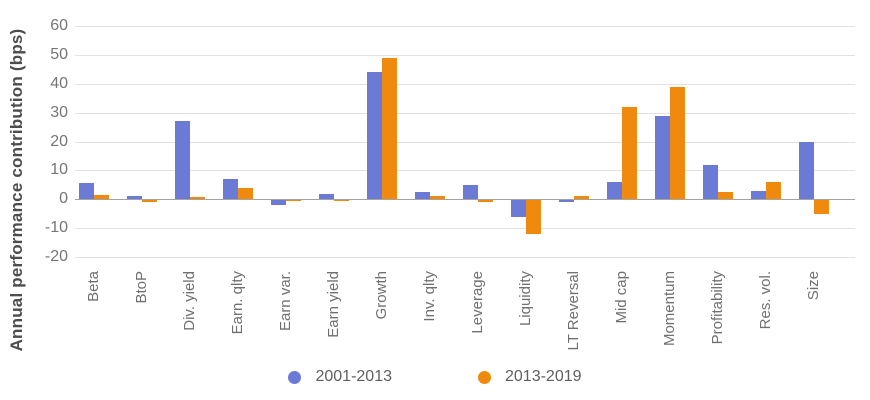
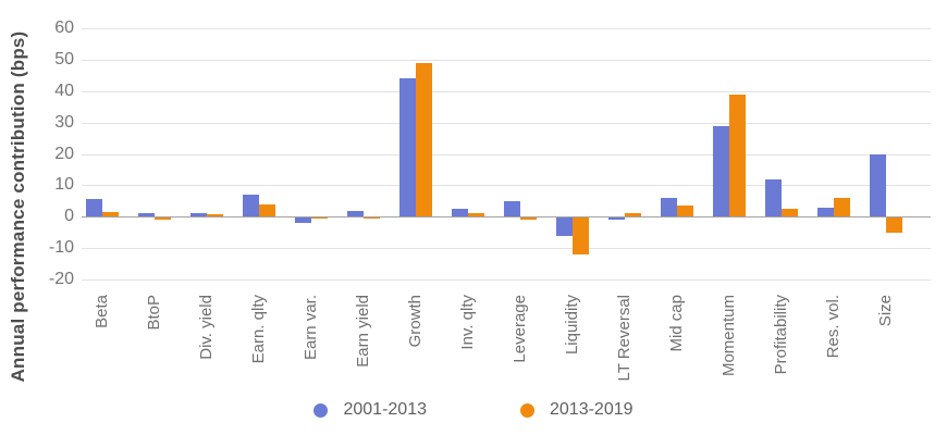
2001-2013/Div. yield: 27 -> 1
2013-2019/Mid cap: 32 -> 4
